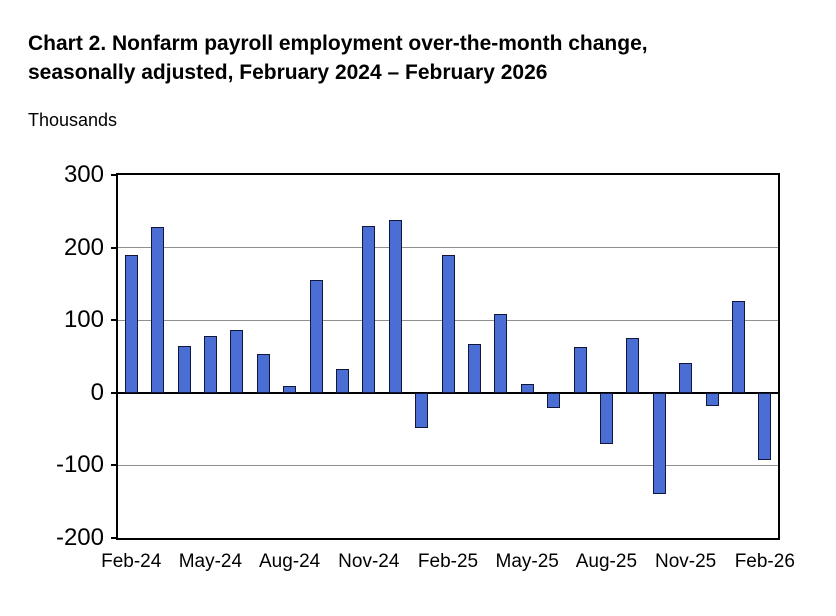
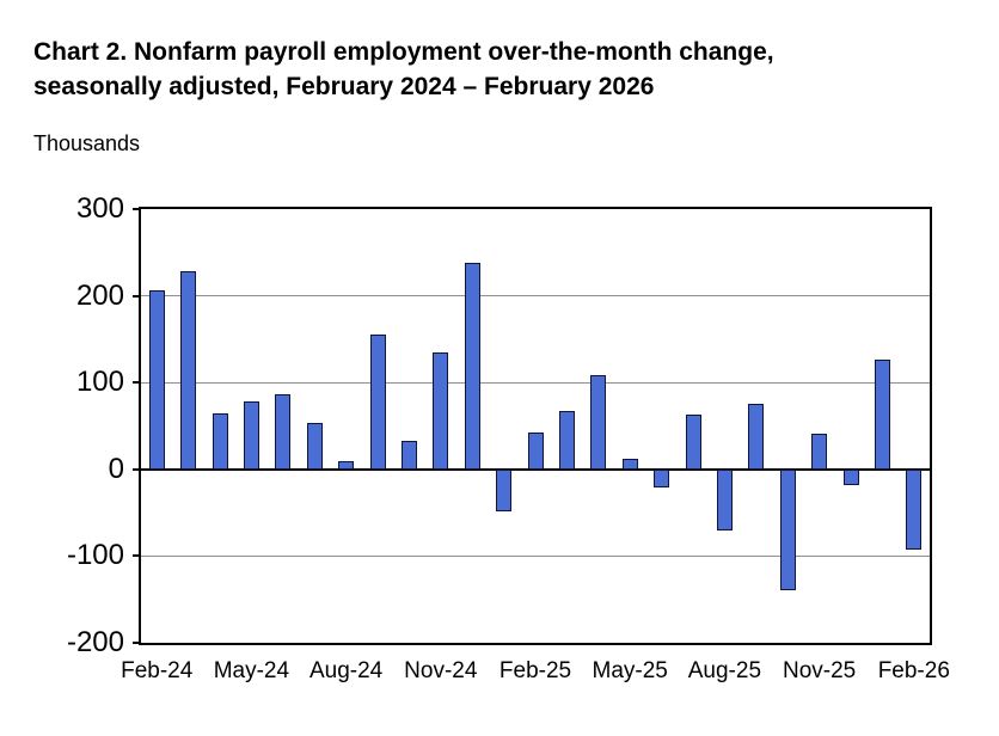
Feb-24: 190 -> 210
Nov-24: 230 -> 140
Feb-25: 190 -> 40
